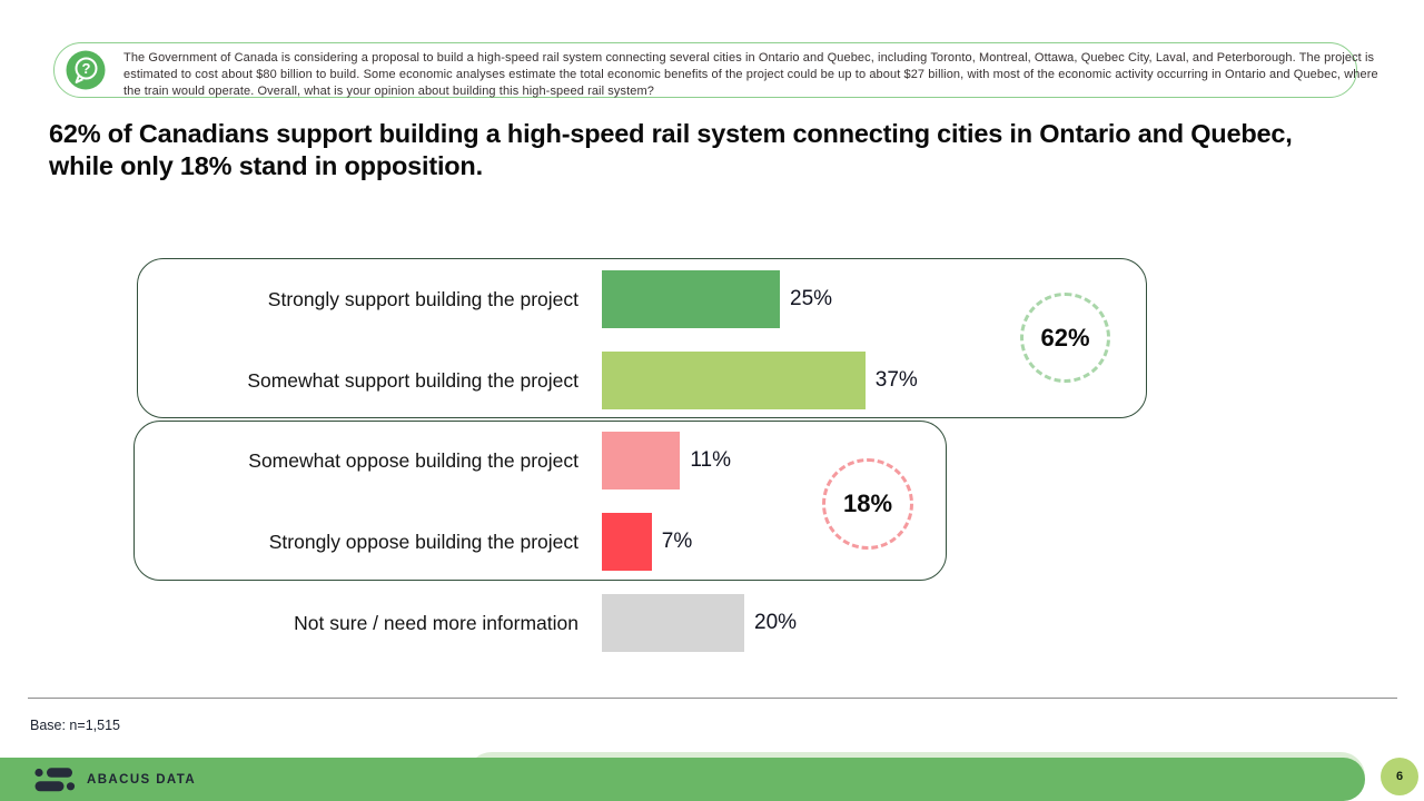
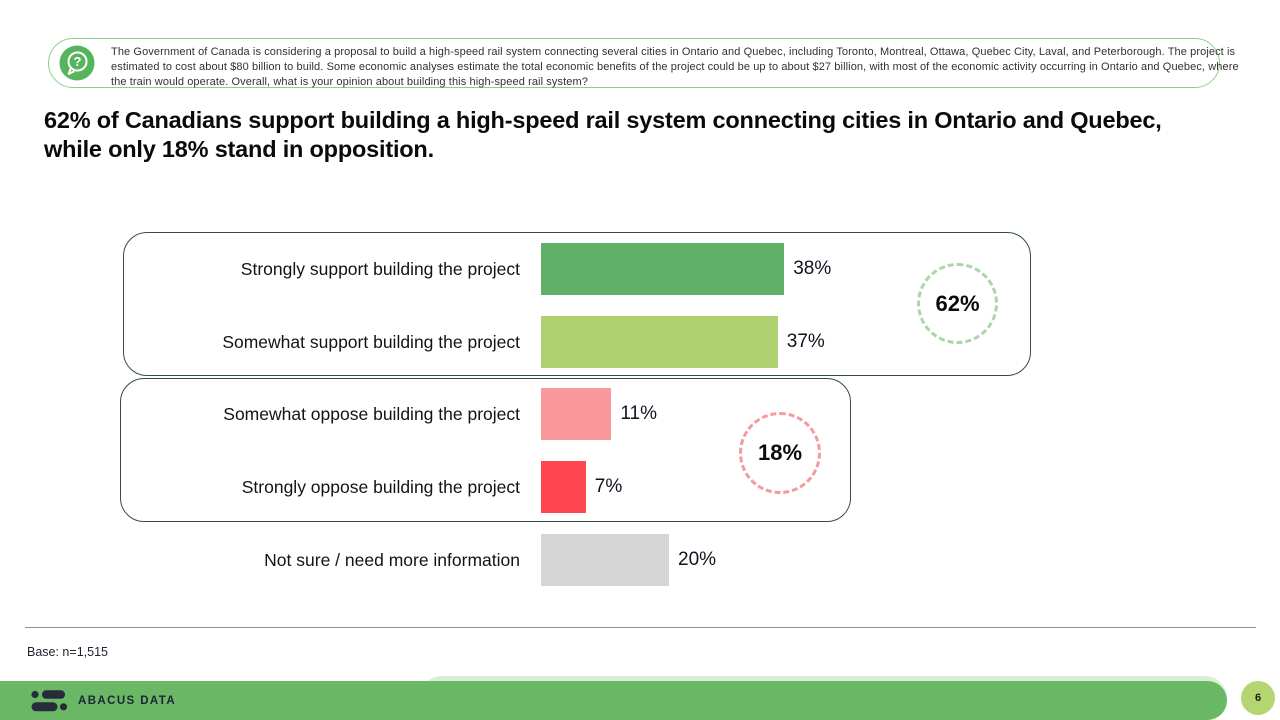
Strongly support building the project: 25% -> 38%
